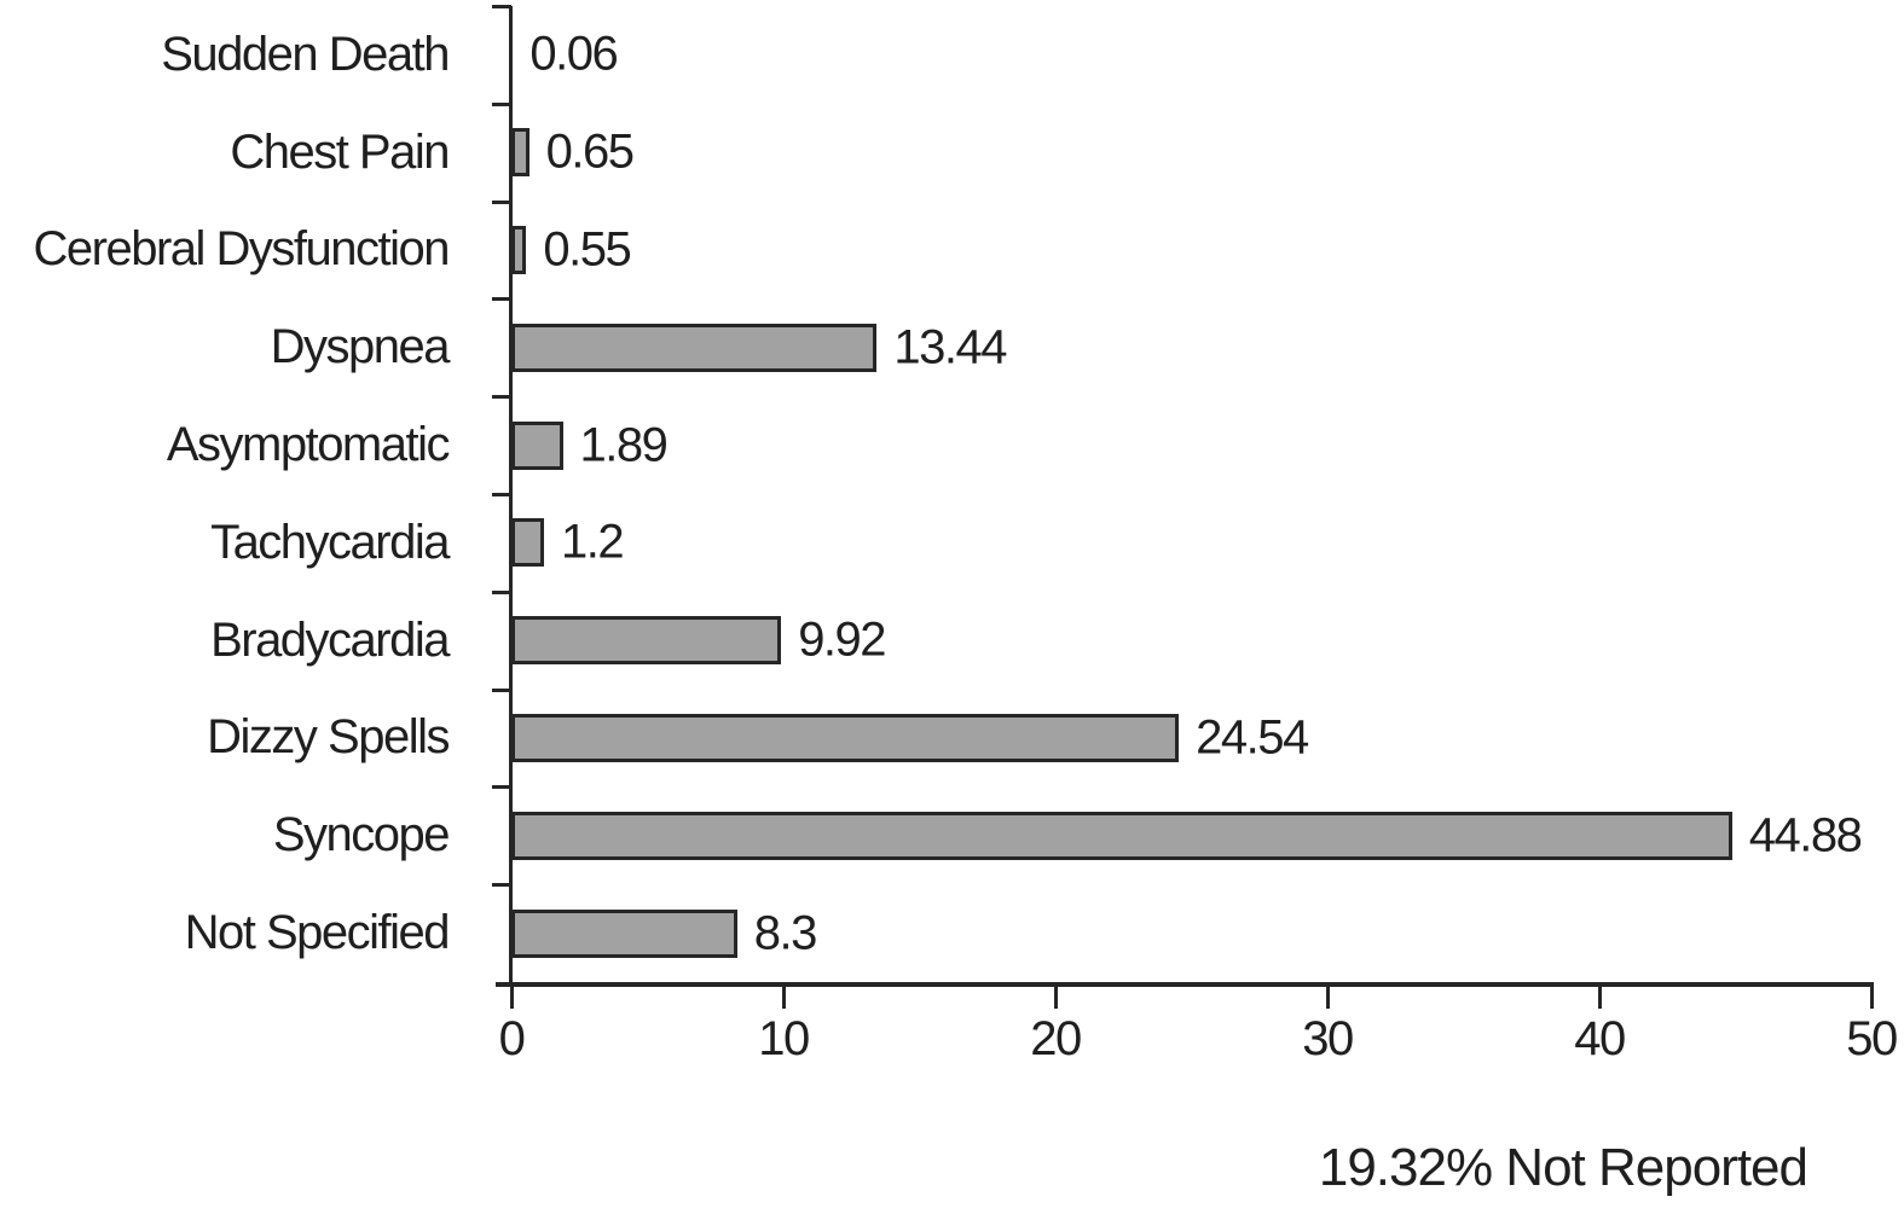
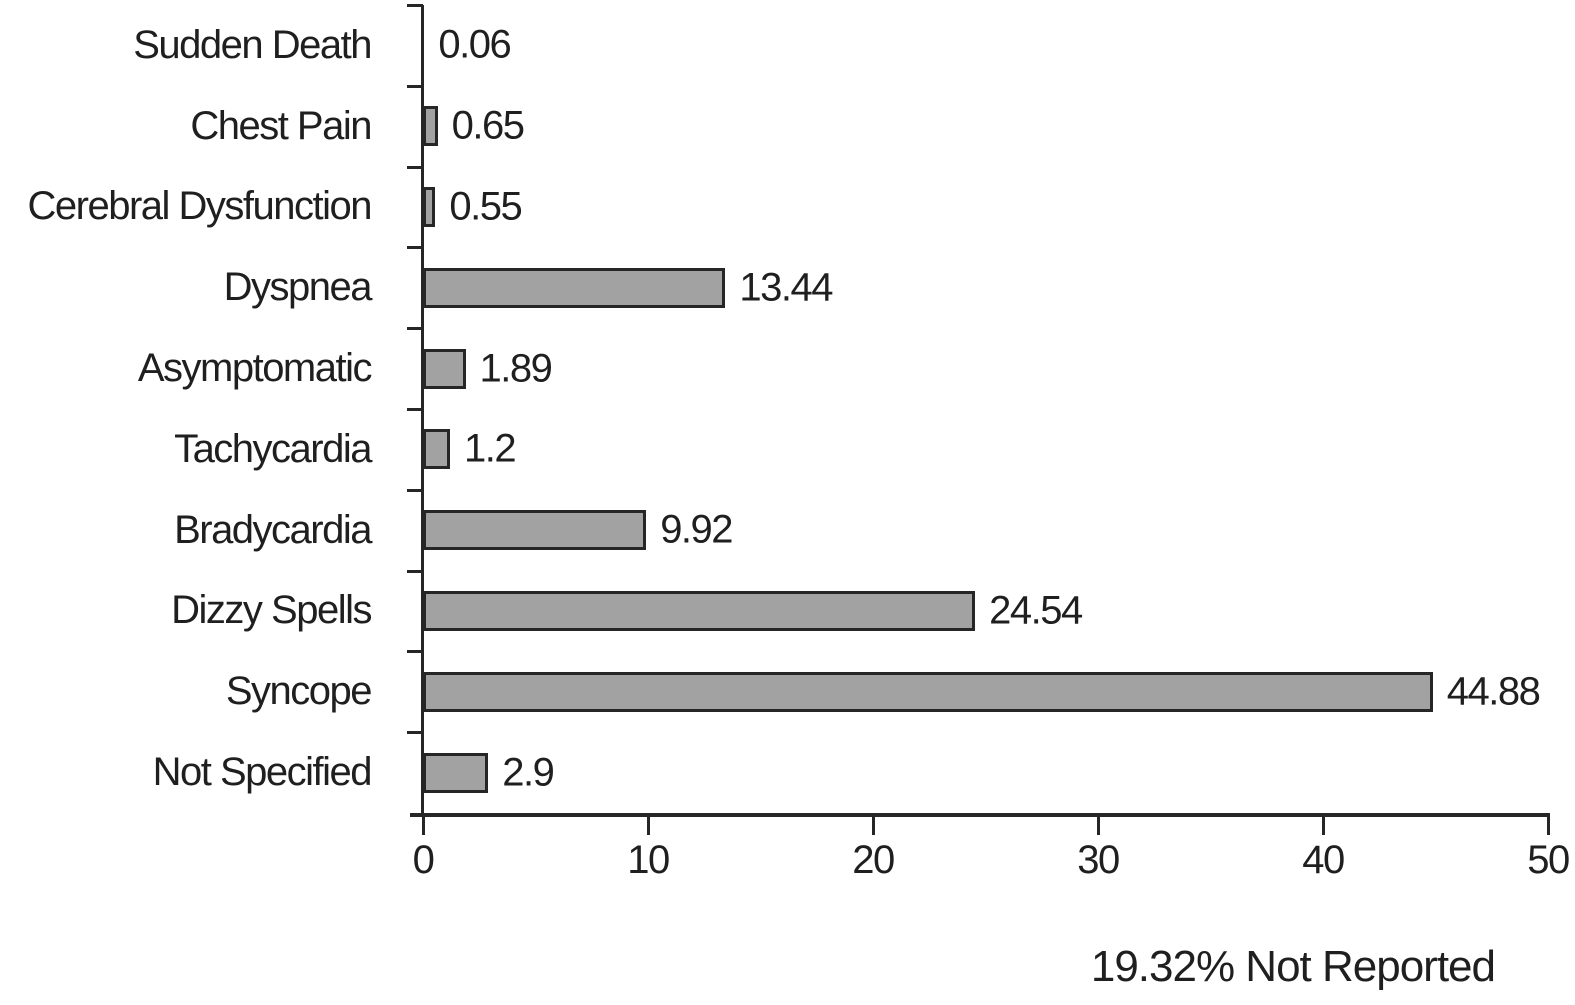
Not Specified: 8.3 -> 2.9
